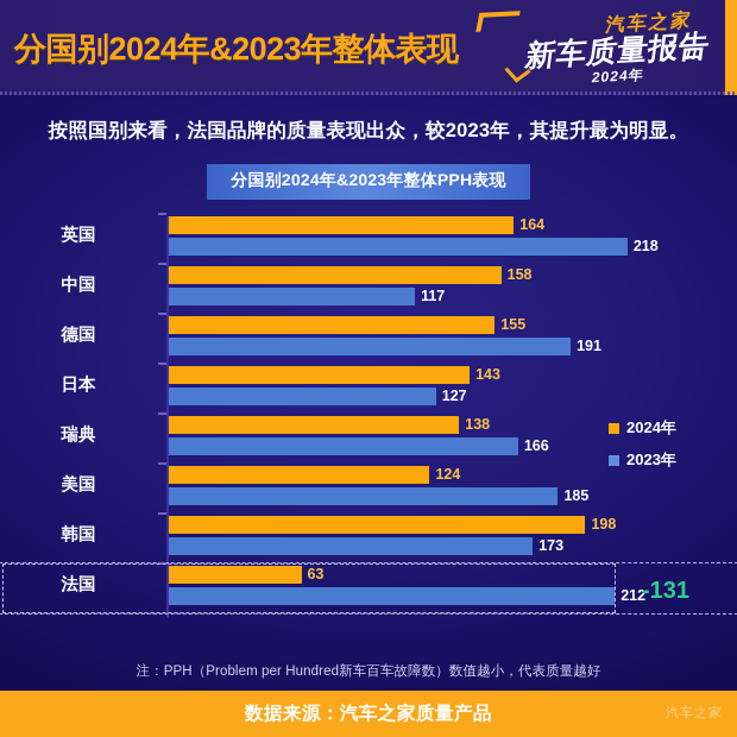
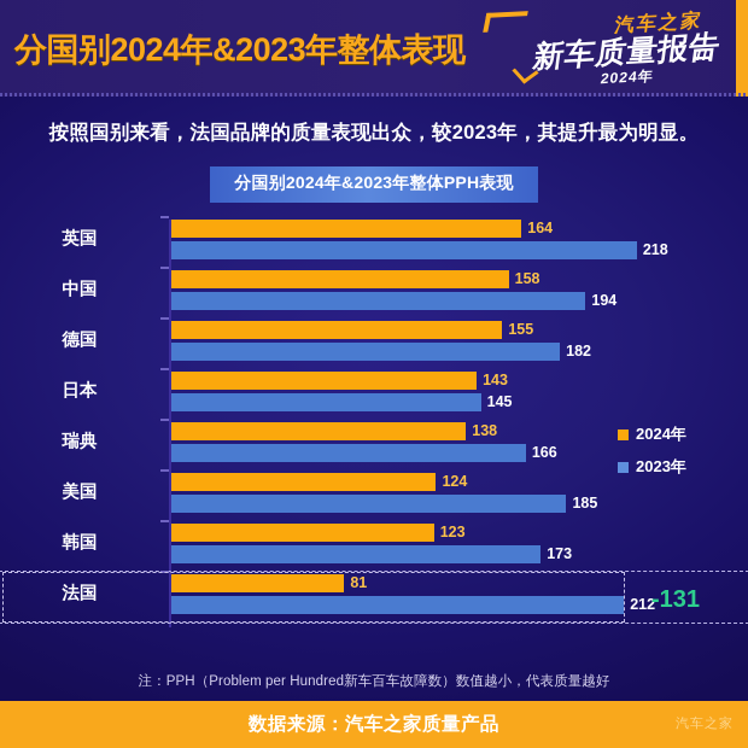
2023年/中国: 117 -> 194
2023年/德国: 191 -> 182
2023年/日本: 127 -> 145
2024年/韩国: 198 -> 123
2024年/法国: 63 -> 81
